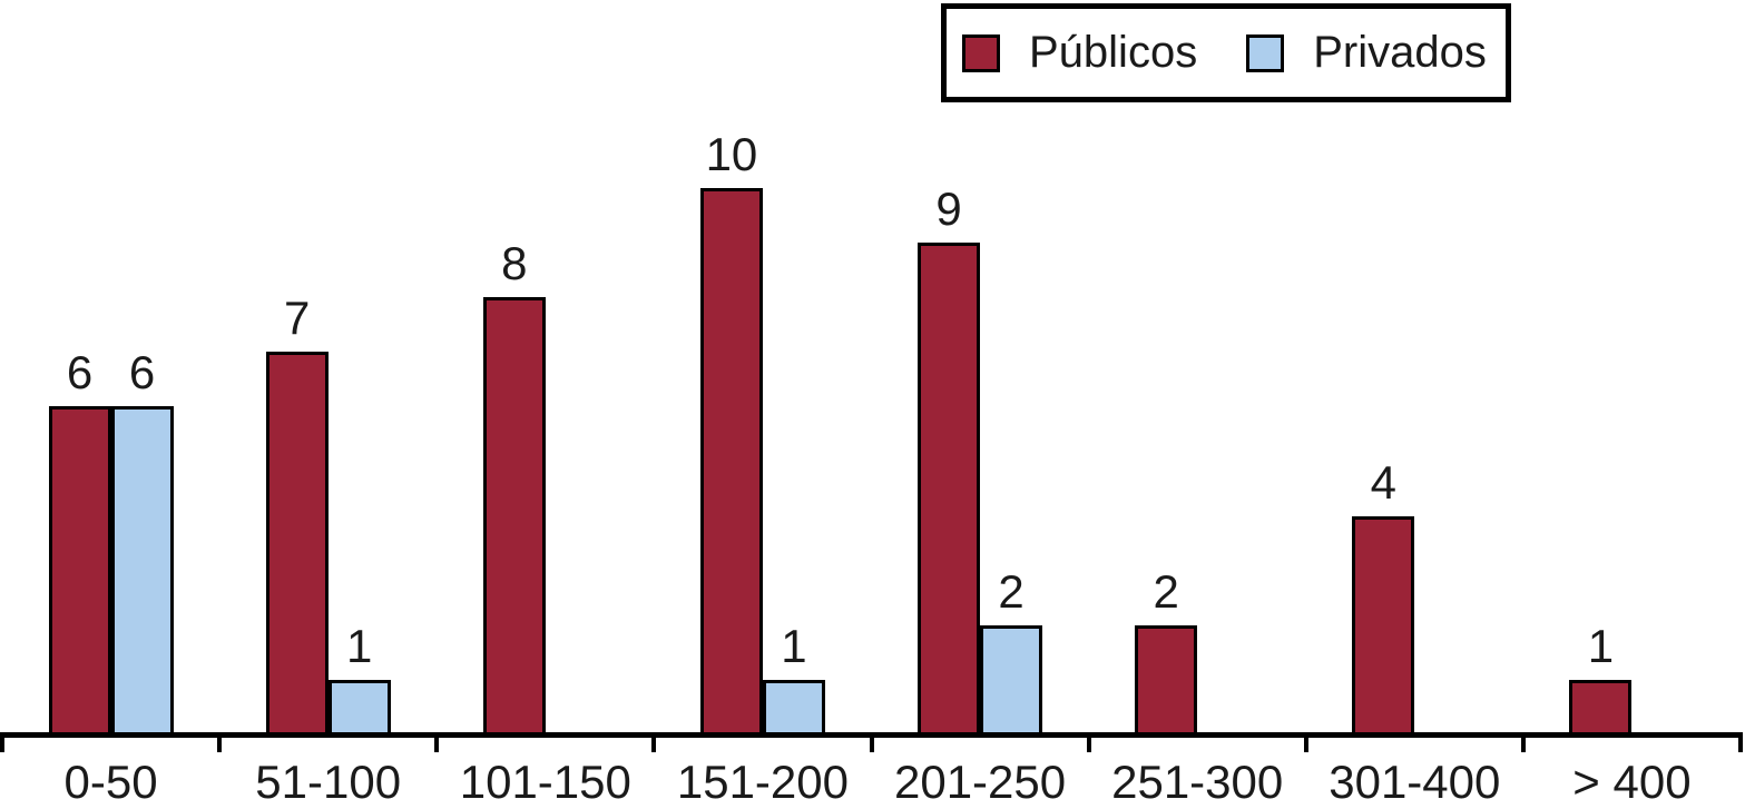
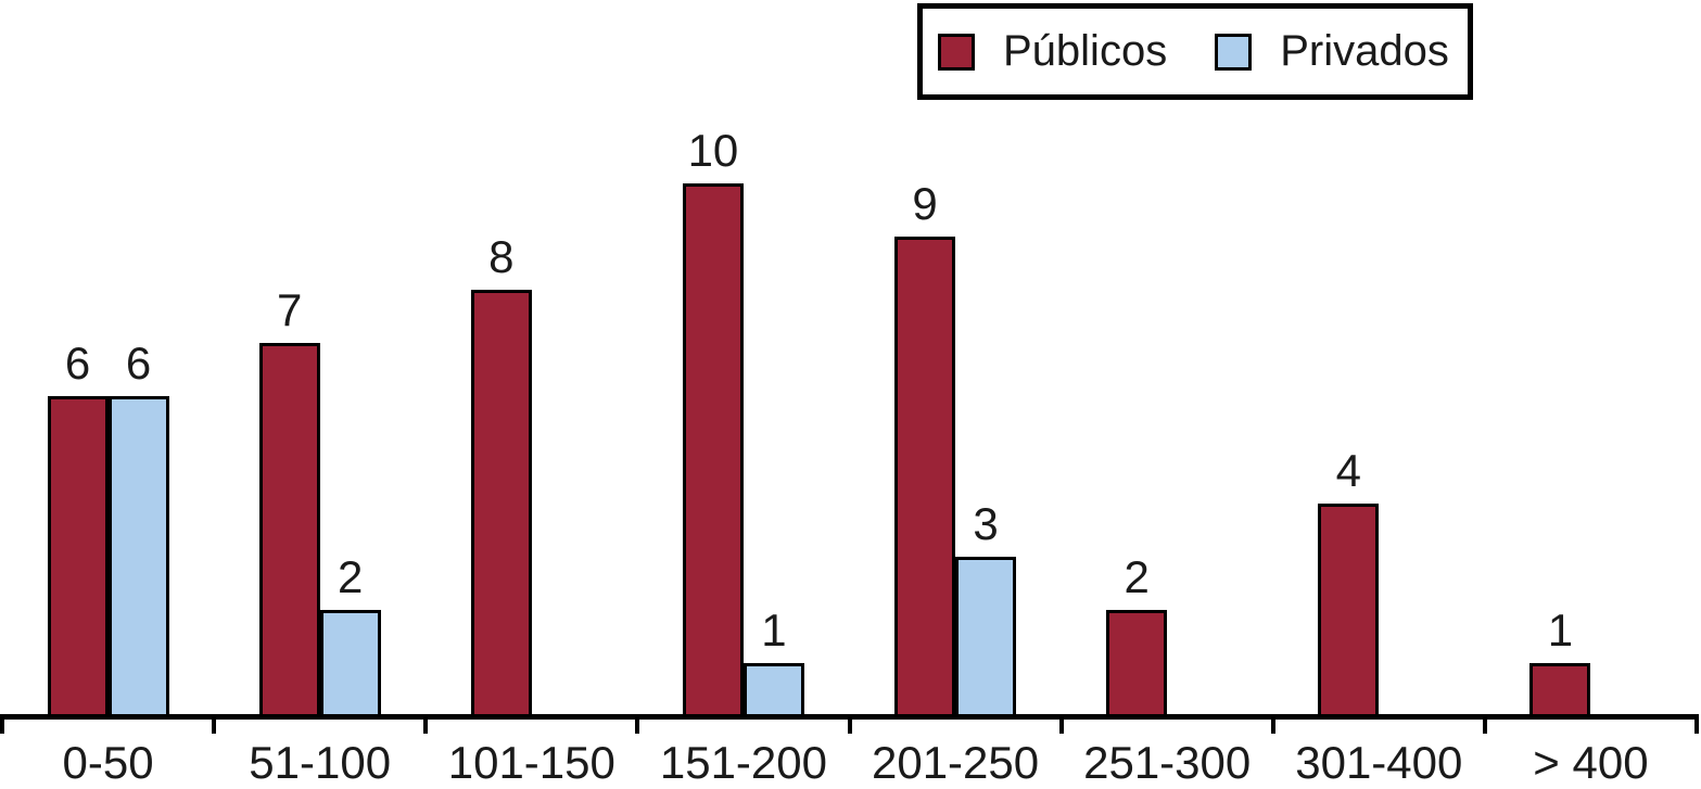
Privados/51-100: 1 -> 2
Privados/201-250: 2 -> 3
